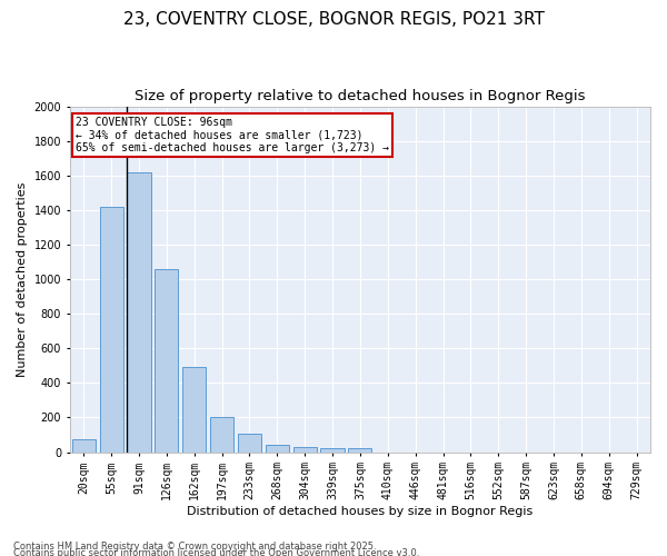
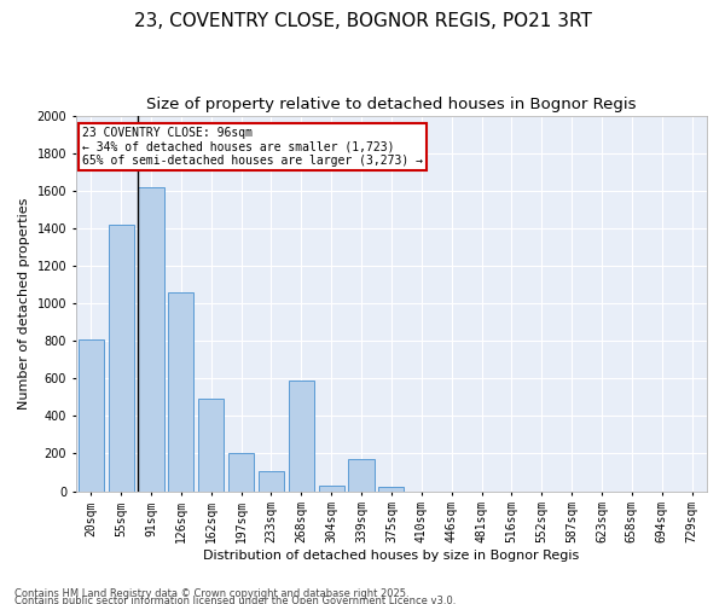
20sqm: 80 -> 810
268sqm: 40 -> 590
339sqm: 20 -> 170
